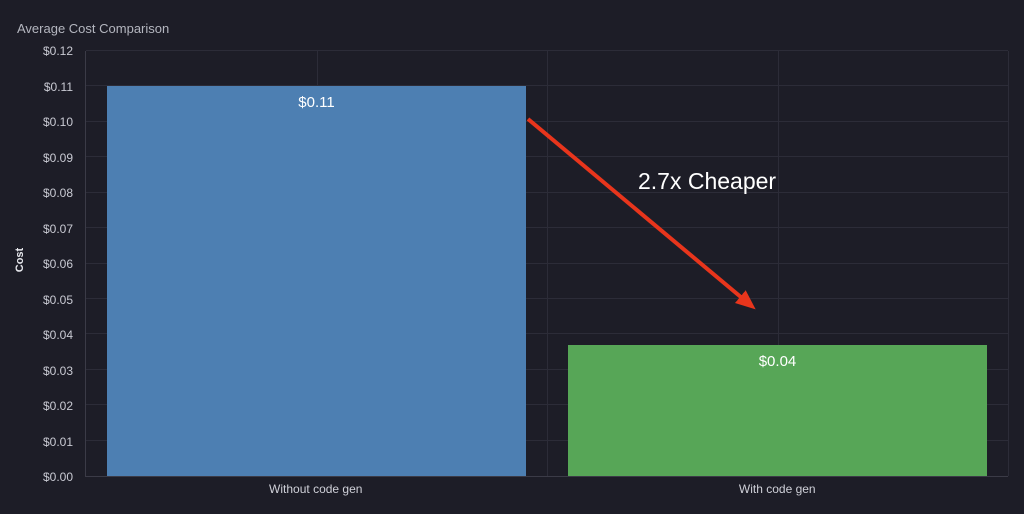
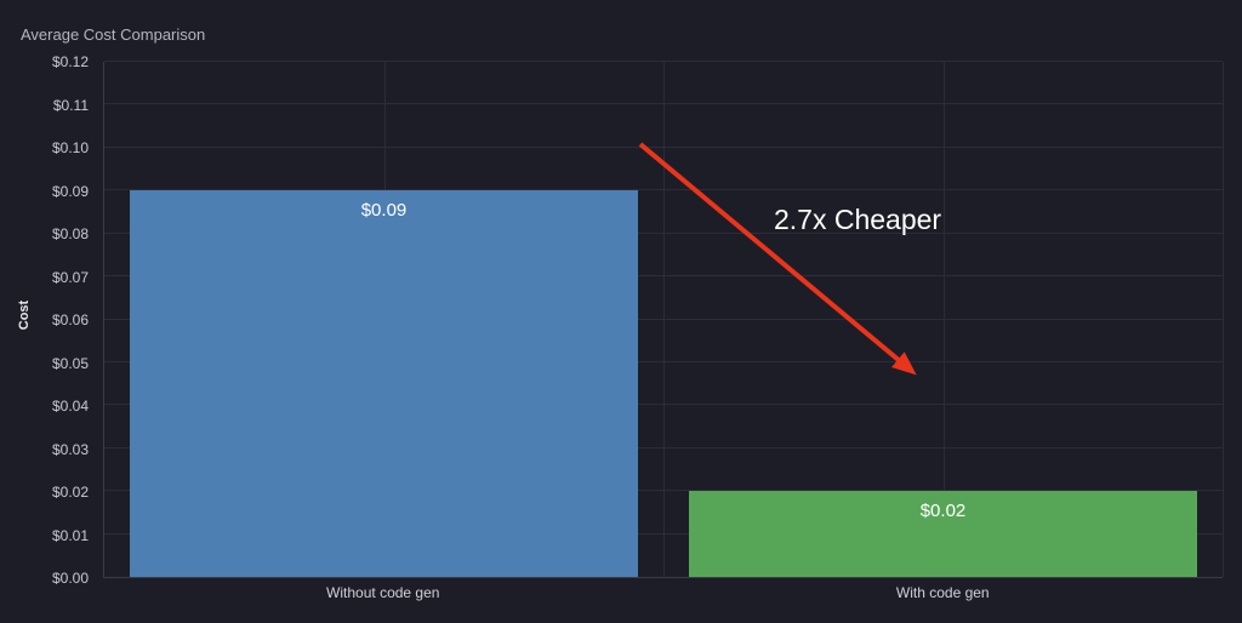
Without code gen: $0.11 -> $0.09
With code gen: $0.04 -> $0.02
